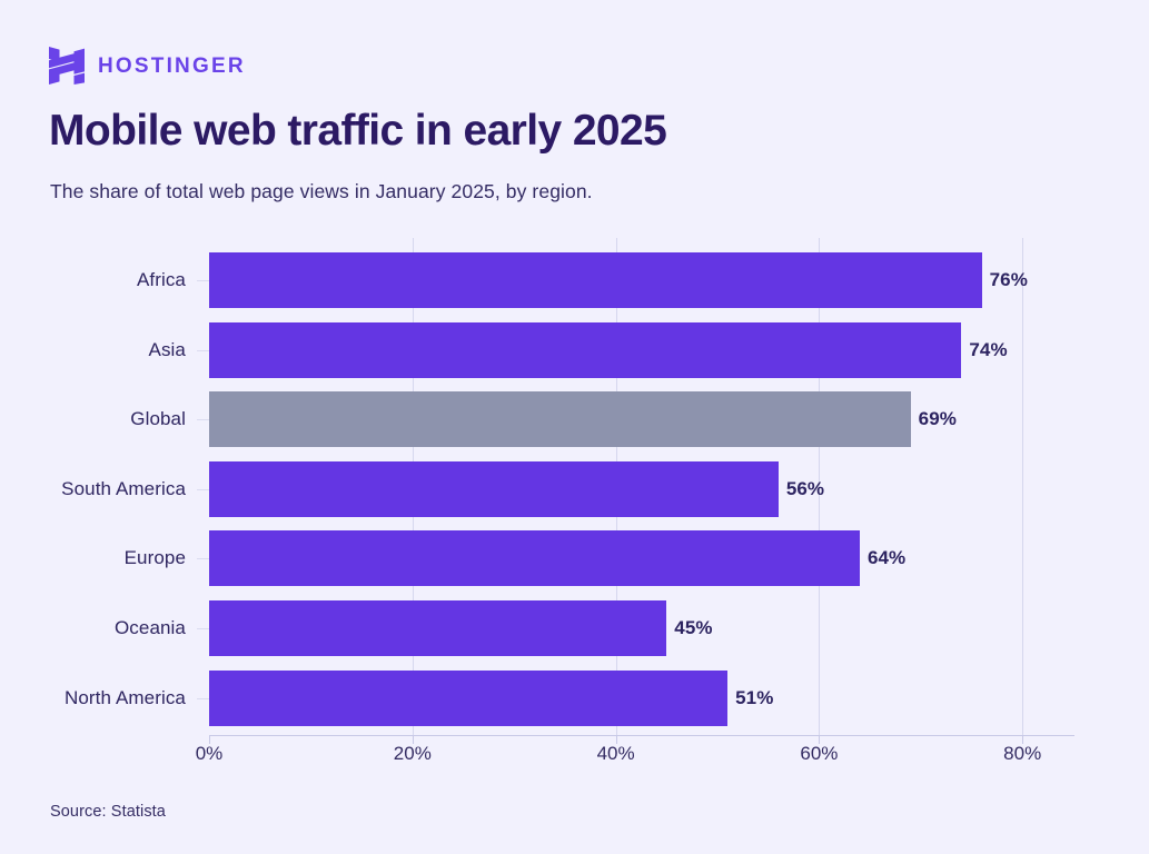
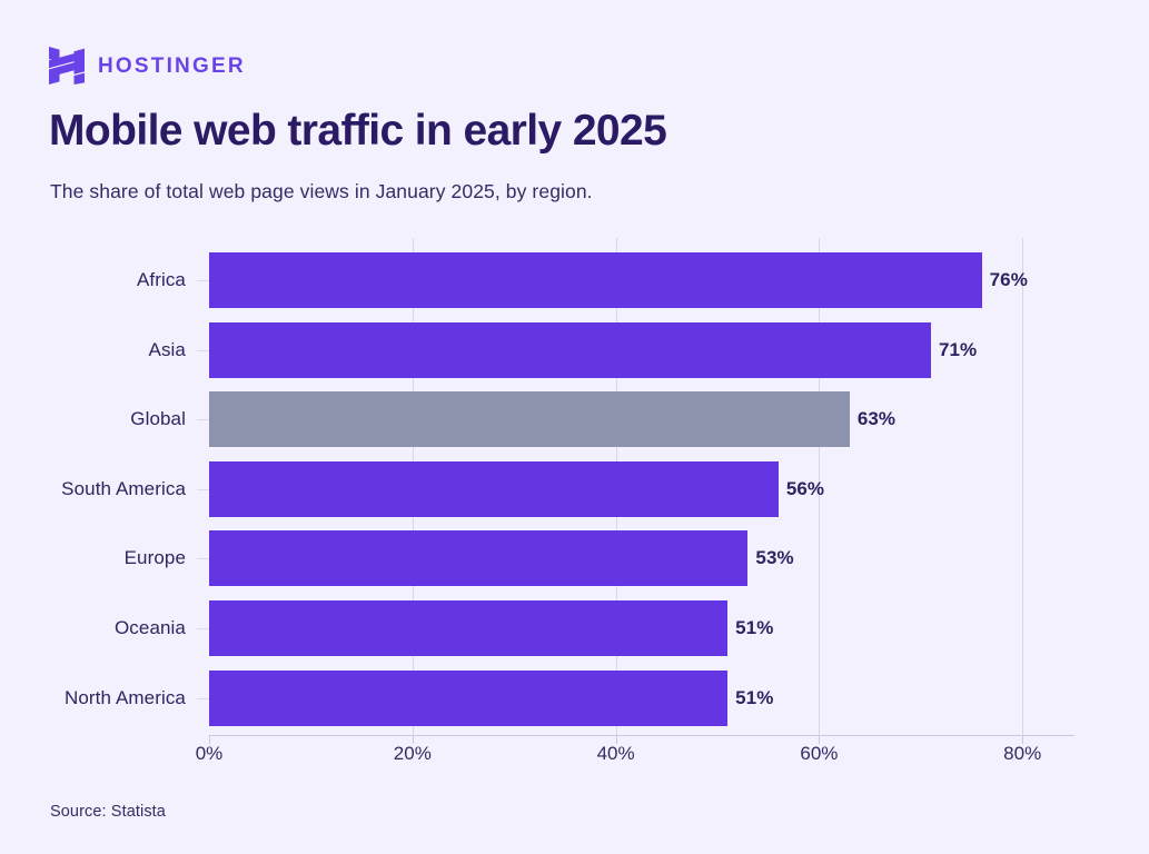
Asia: 74% -> 71%
Global: 69% -> 63%
Europe: 64% -> 53%
Oceania: 45% -> 51%
